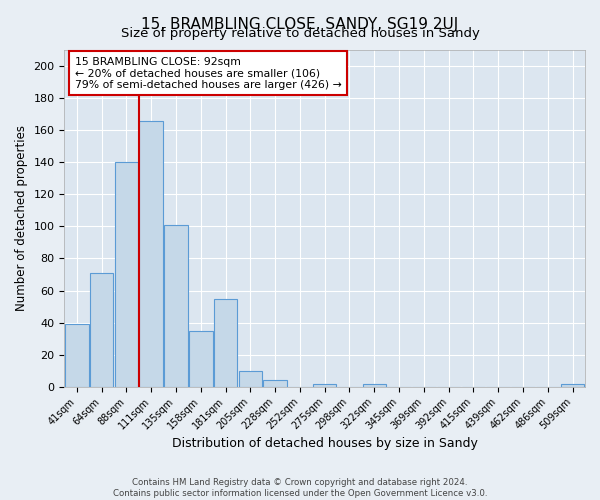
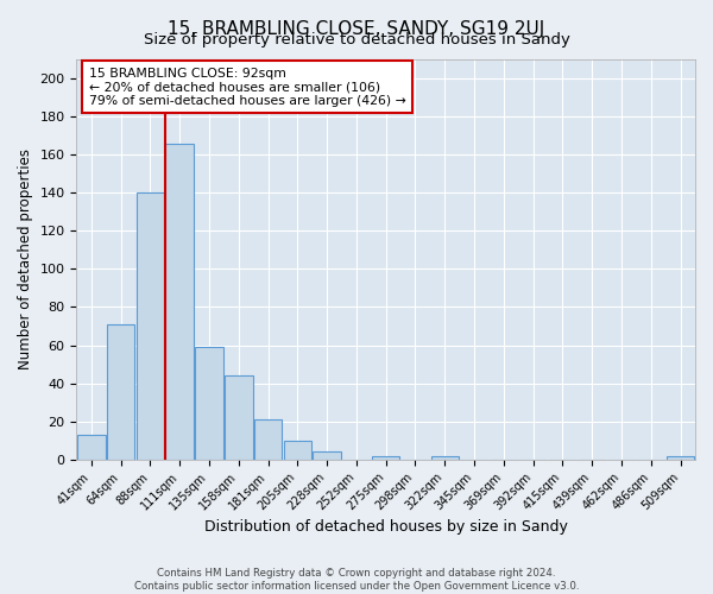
41sqm: 39 -> 13
135sqm: 101 -> 59
158sqm: 35 -> 44
181sqm: 55 -> 21
